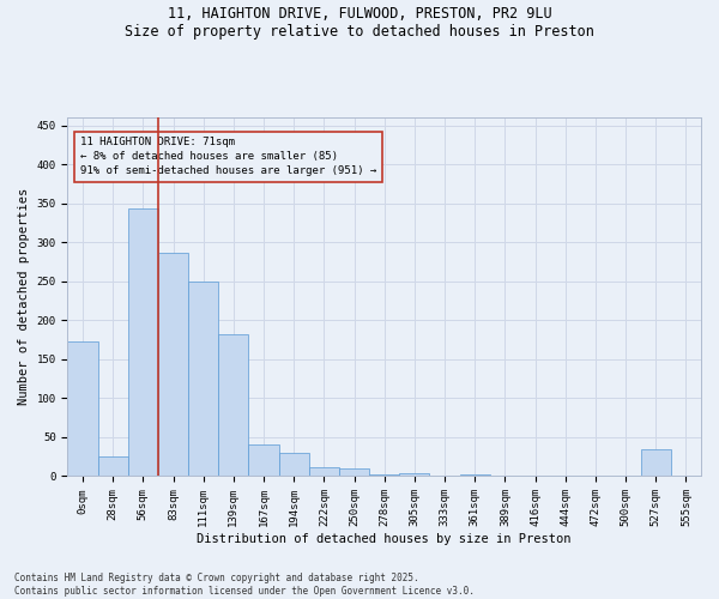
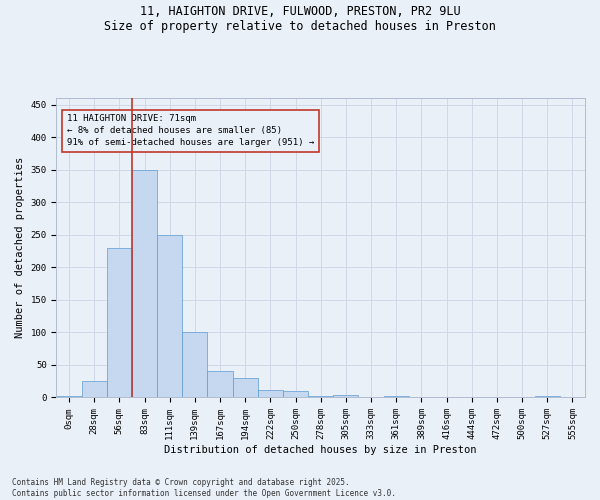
0sqm: 172 -> 3
56sqm: 344 -> 230
83sqm: 286 -> 350
139sqm: 182 -> 100
527sqm: 34 -> 2
